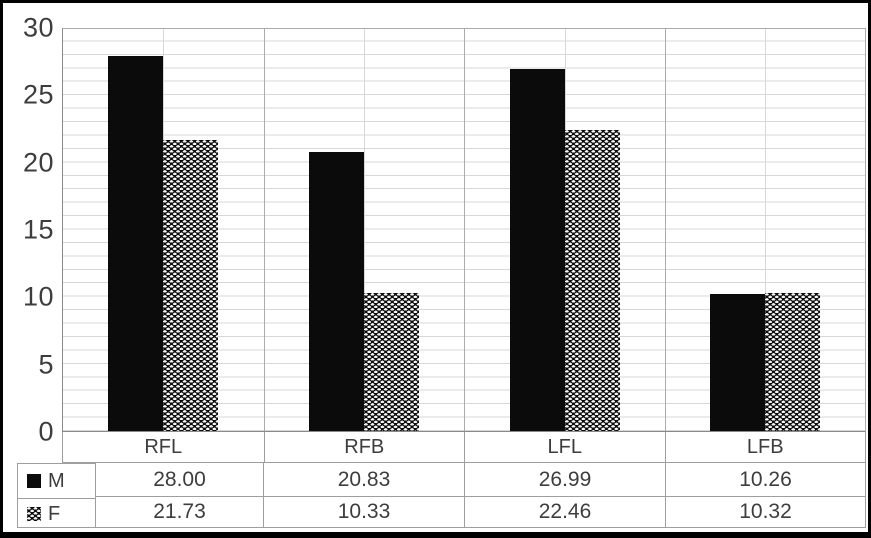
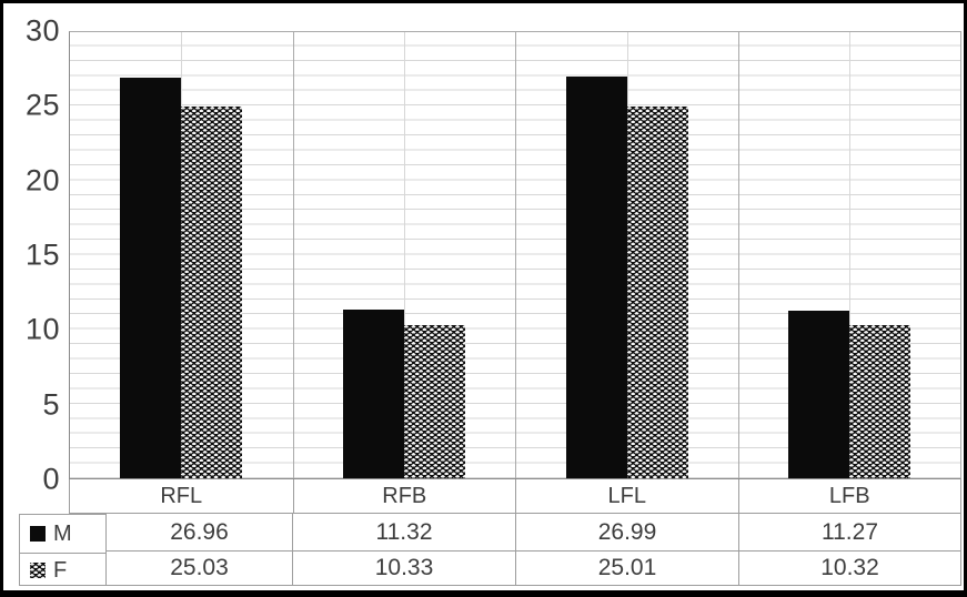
M/RFL: 28.00 -> 26.96
F/RFL: 21.73 -> 25.03
M/RFB: 20.83 -> 11.32
F/LFL: 22.46 -> 25.01
M/LFB: 10.26 -> 11.27
